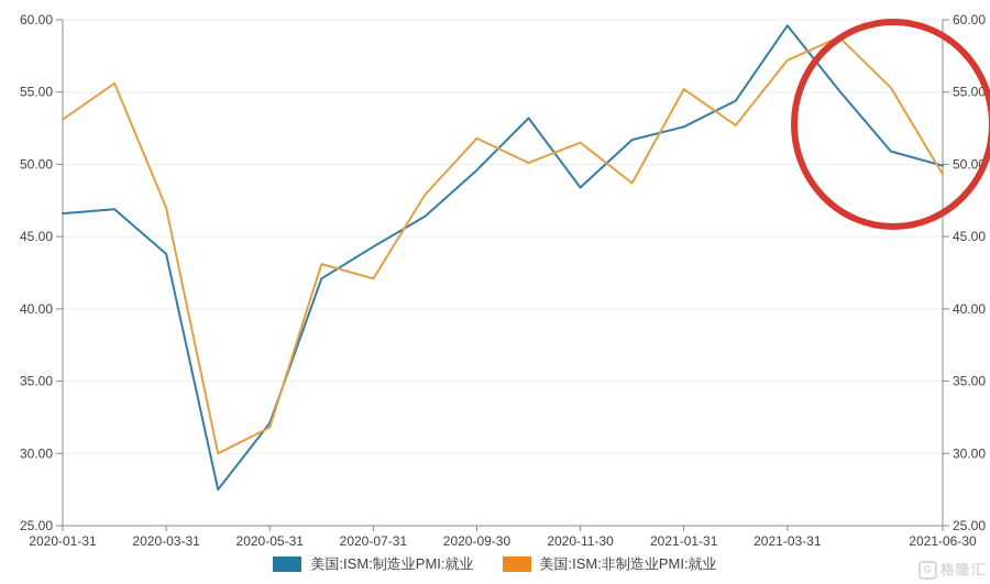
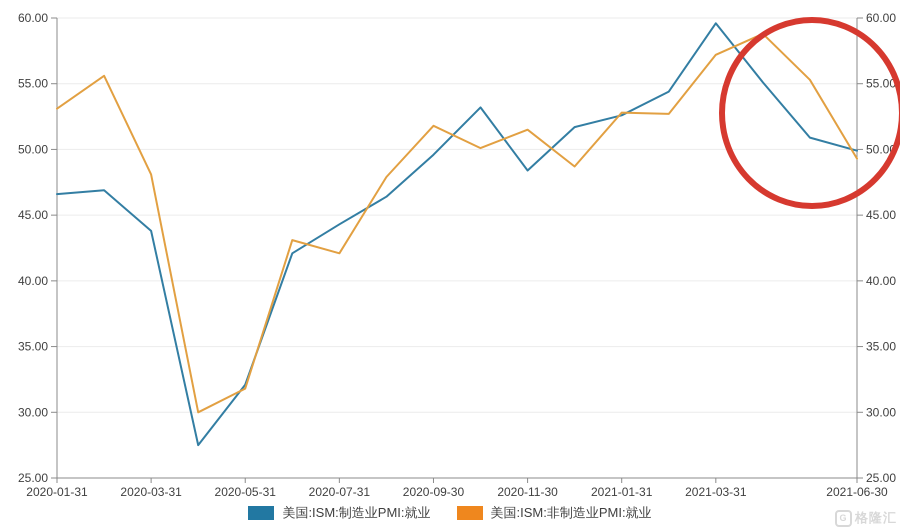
美国:ISM:非制造业PMI:就业/2020-03-31: 47.0 -> 48.1
美国:ISM:非制造业PMI:就业/2021-01-31: 55.2 -> 52.8
